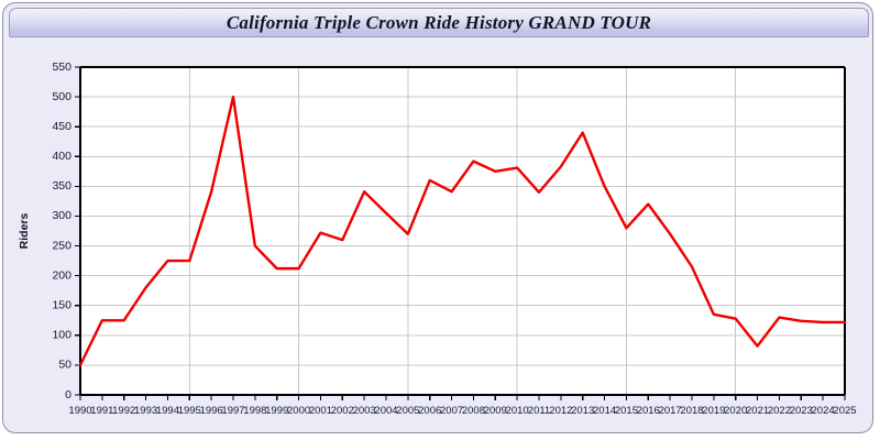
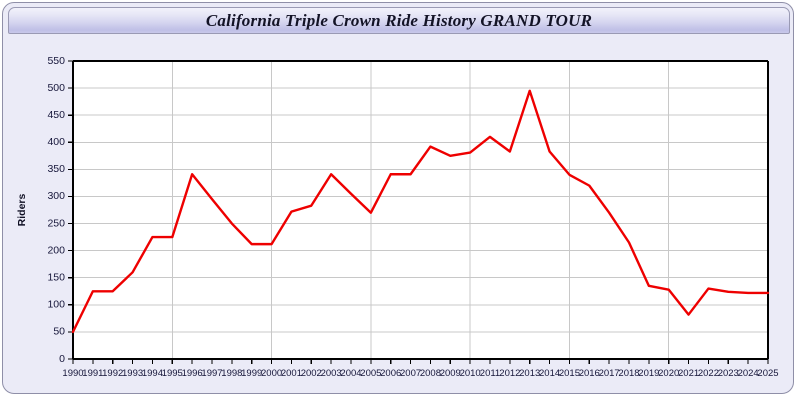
1993: 180 -> 160
1997: 500 -> 300
2002: 260 -> 280
2006: 360 -> 340
2011: 340 -> 410
2013: 440 -> 500
2014: 350 -> 380
2015: 280 -> 340
